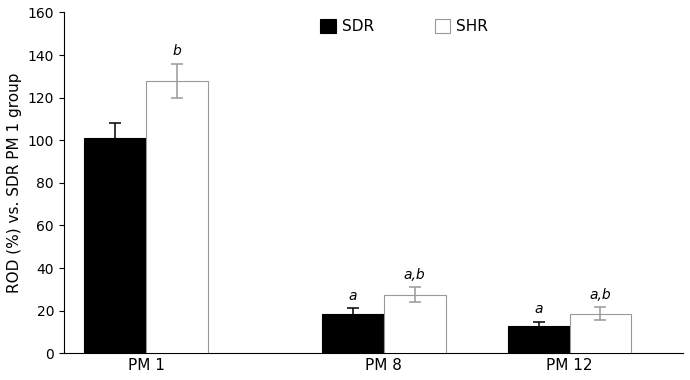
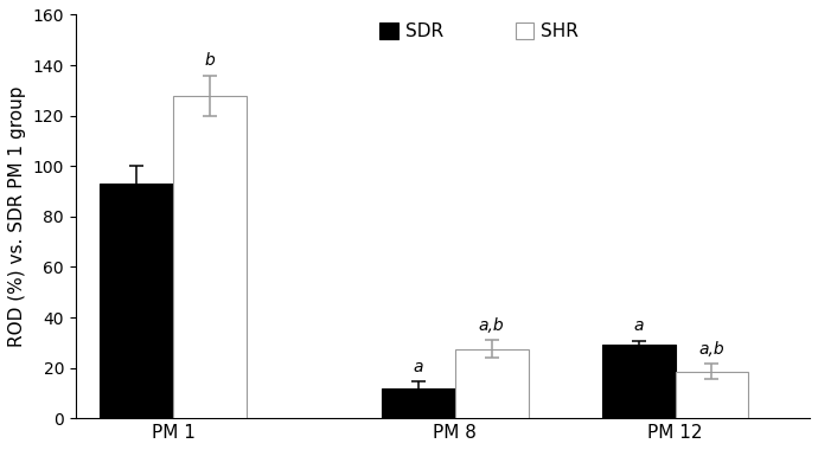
SDR/PM 1: 101.0 -> 93.0
SDR/PM 8: 18.5 -> 12.0
SDR/PM 12: 13.0 -> 29.0
